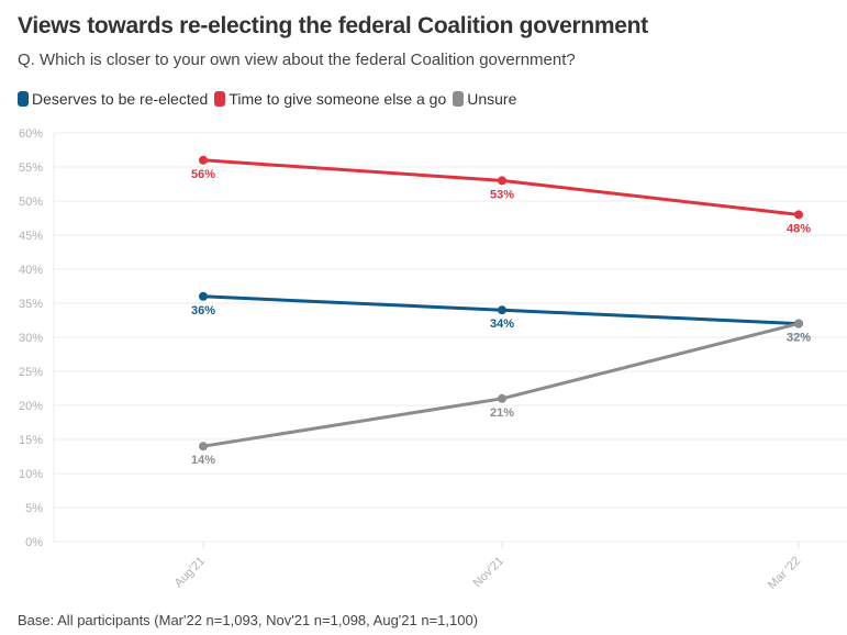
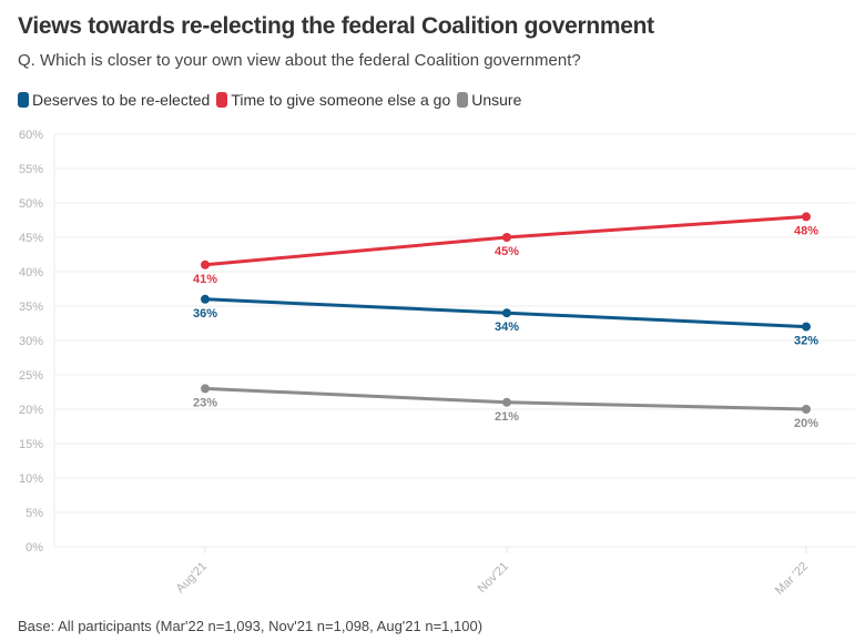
Time to give someone else a go/Aug'21: 56% -> 41%
Unsure/Aug'21: 14% -> 23%
Time to give someone else a go/Nov'21: 53% -> 45%
Unsure/Mar '22: 32% -> 20%
